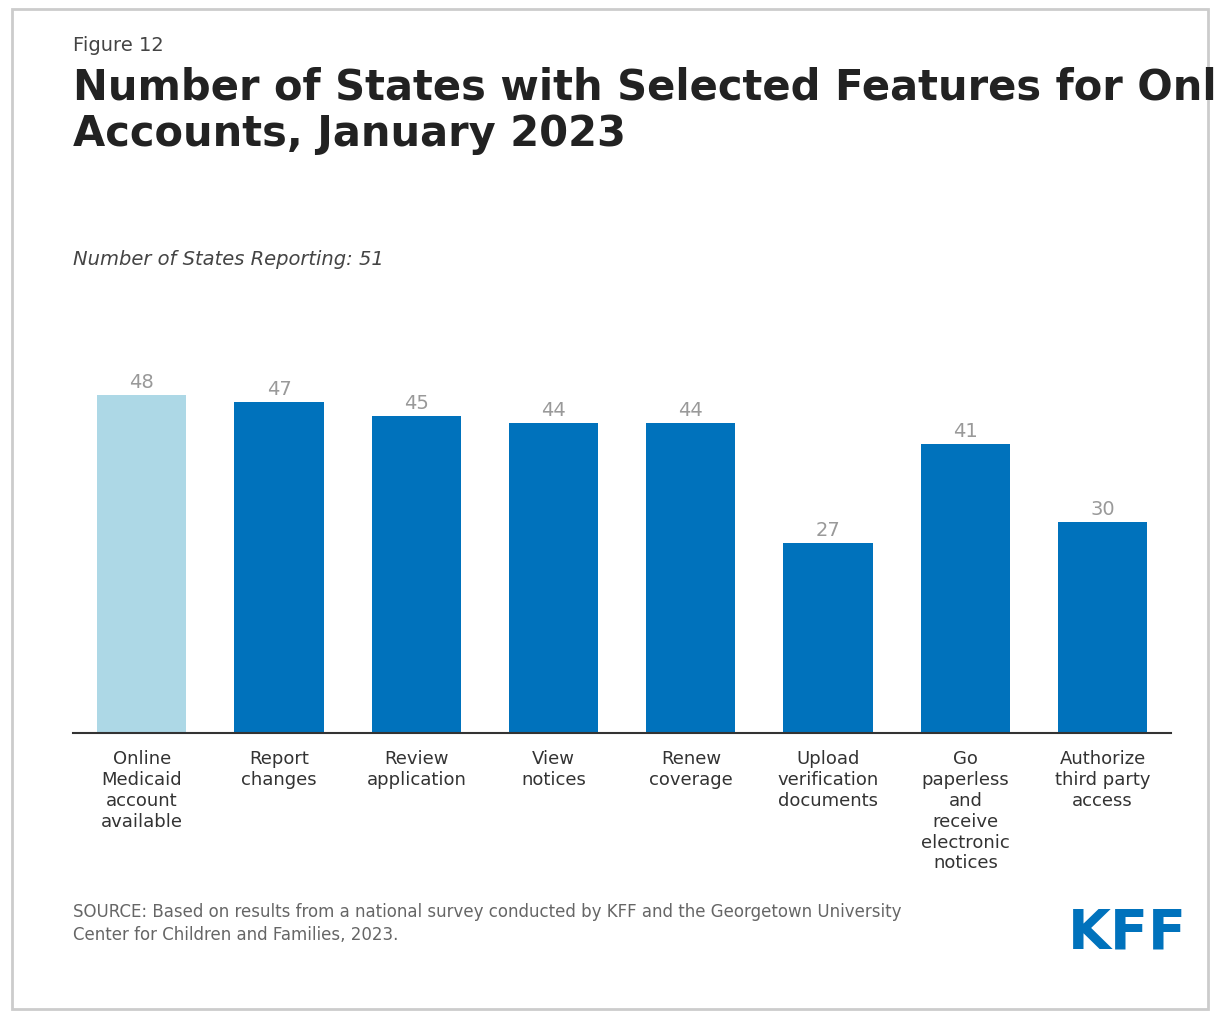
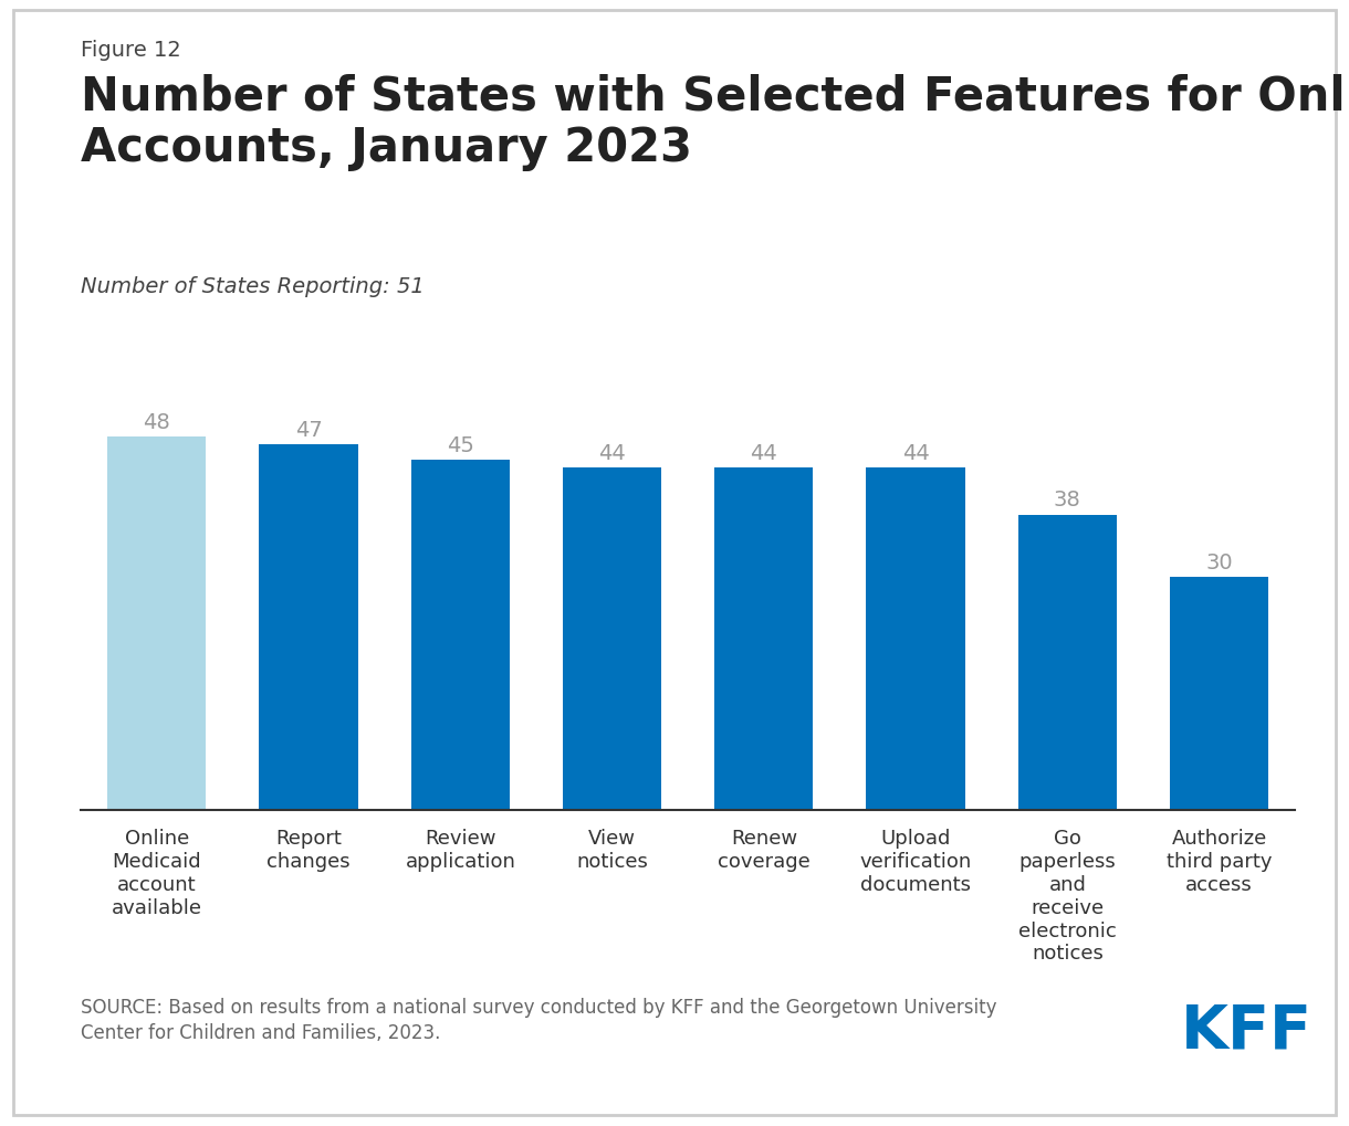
Upload verification documents: 27 -> 44
Go paperless and receive electronic notices: 41 -> 38
